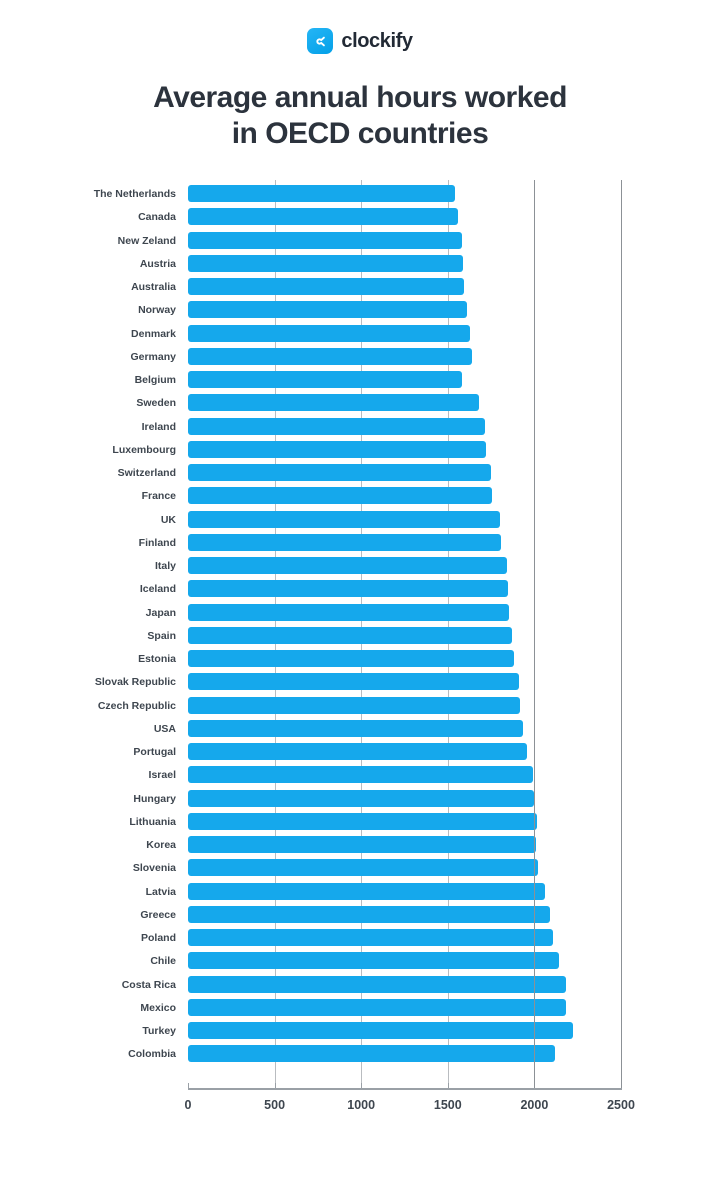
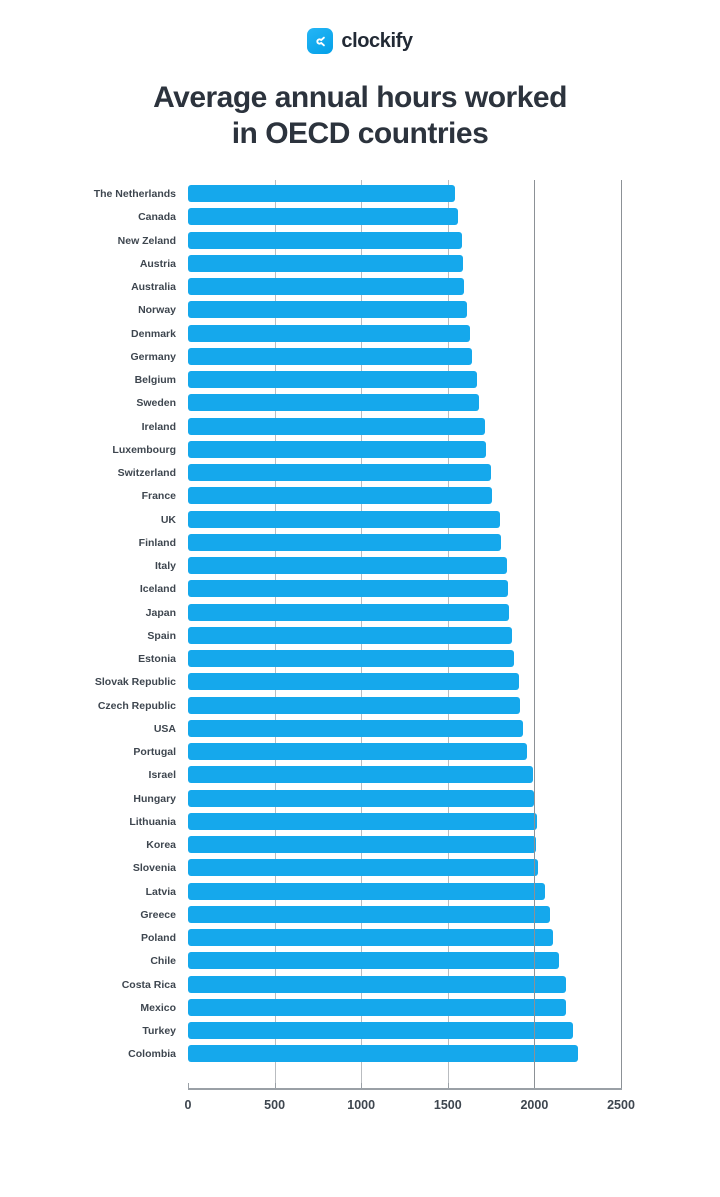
Belgium: 1580 -> 1670
Colombia: 2120 -> 2250
